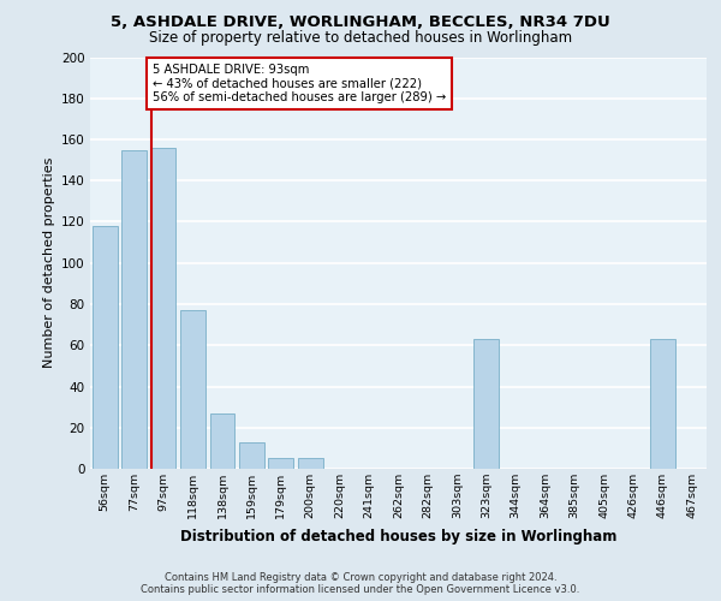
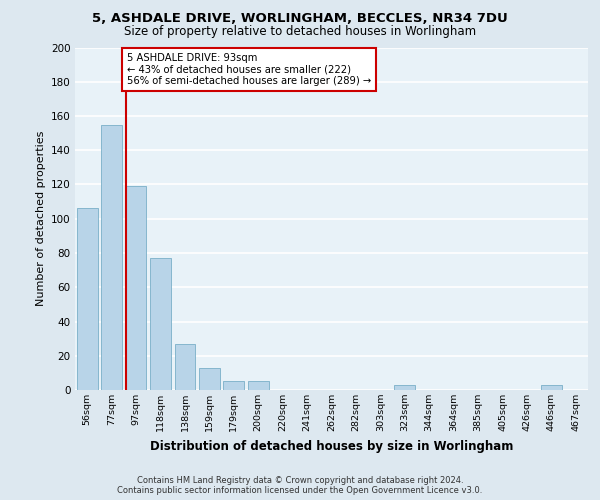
56sqm: 118 -> 106
97sqm: 156 -> 119
323sqm: 63 -> 3
446sqm: 63 -> 3
